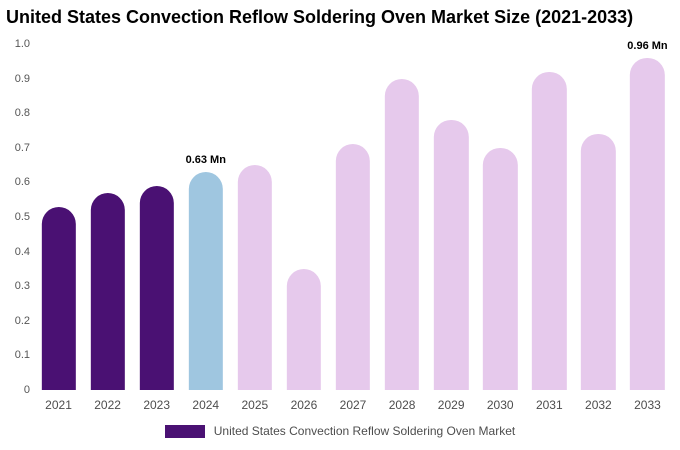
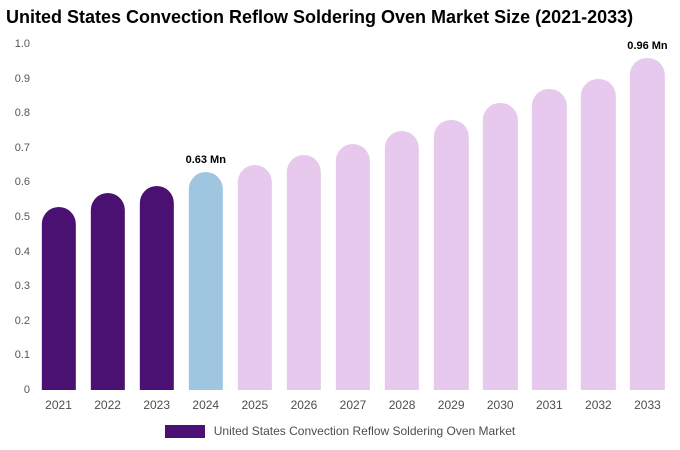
2026: 0.35 -> 0.68
2028: 0.90 -> 0.75
2030: 0.70 -> 0.83
2031: 0.92 -> 0.87
2032: 0.74 -> 0.90
